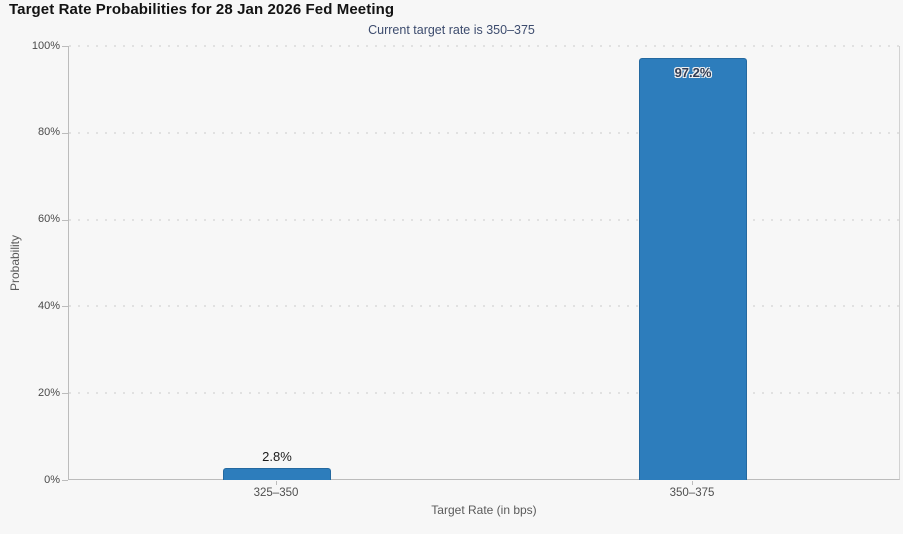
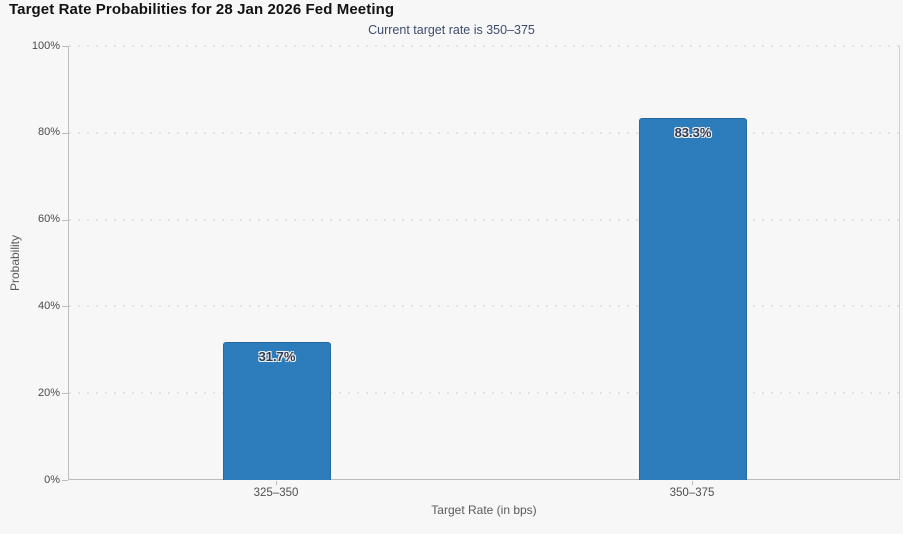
325–350: 2.8% -> 31.7%
350–375: 97.2% -> 83.3%
